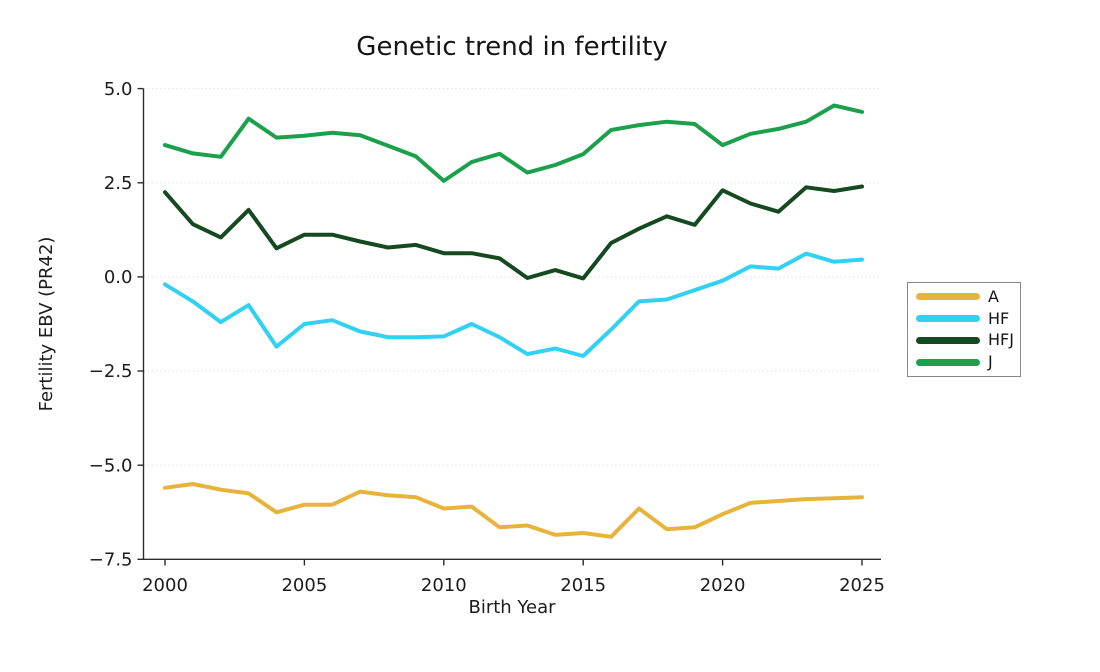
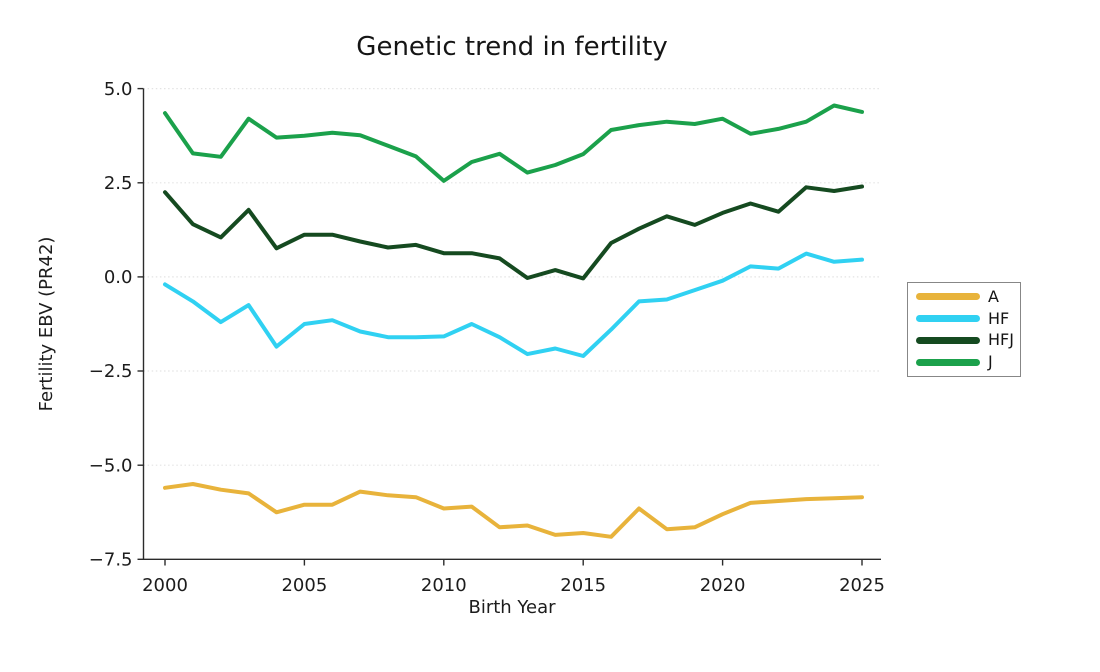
J/2000: 3.5 -> 4.3
HFJ/2020: 2.3 -> 1.7
J/2020: 3.5 -> 4.2
